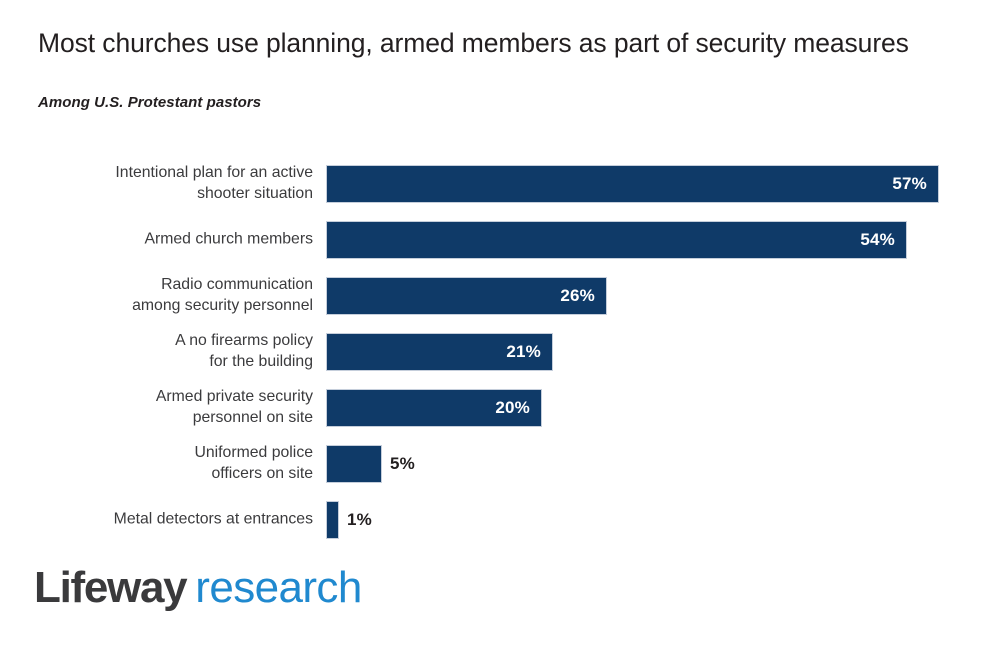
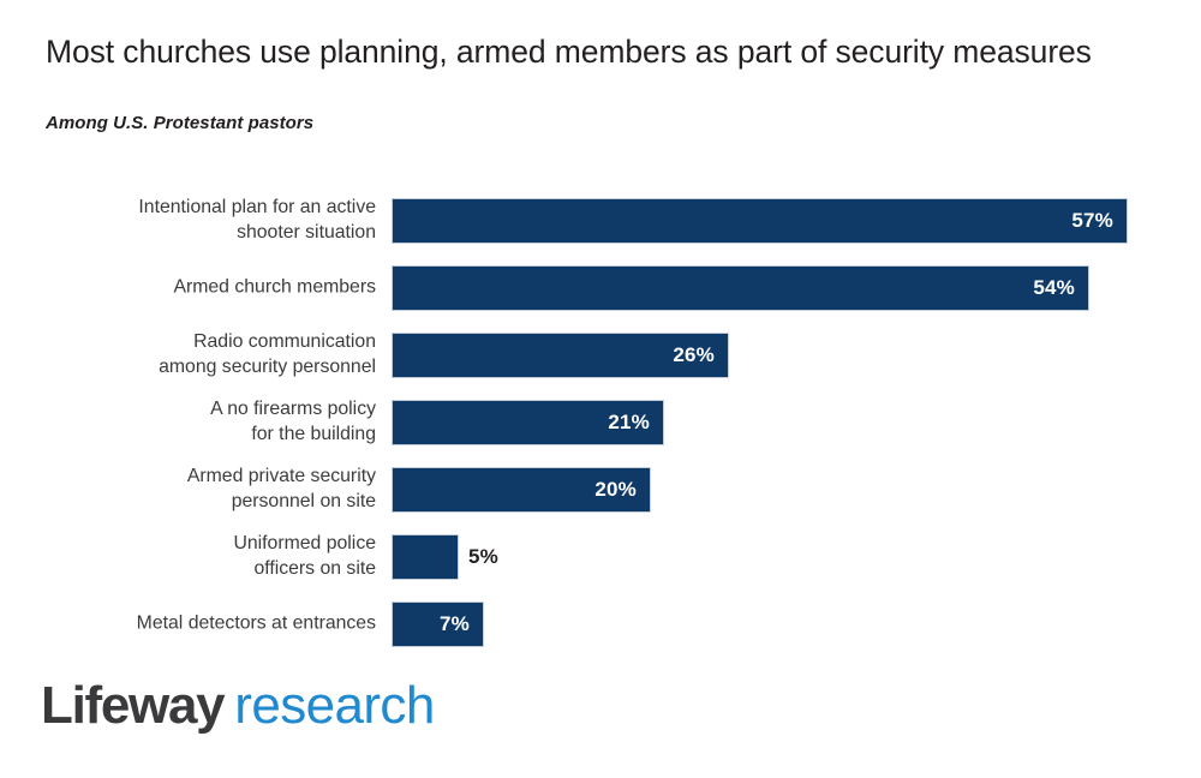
Metal detectors at entrances: 1% -> 7%
